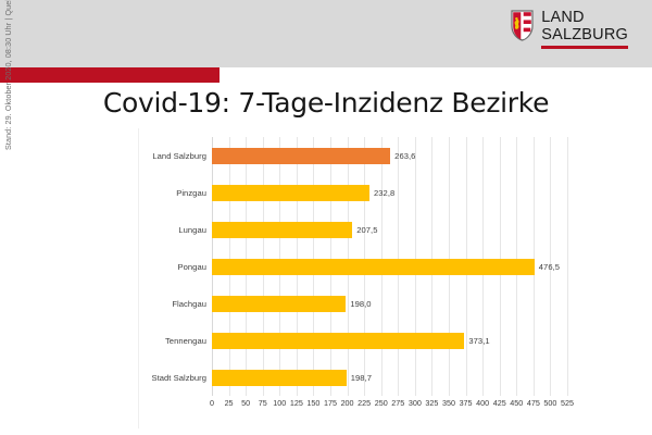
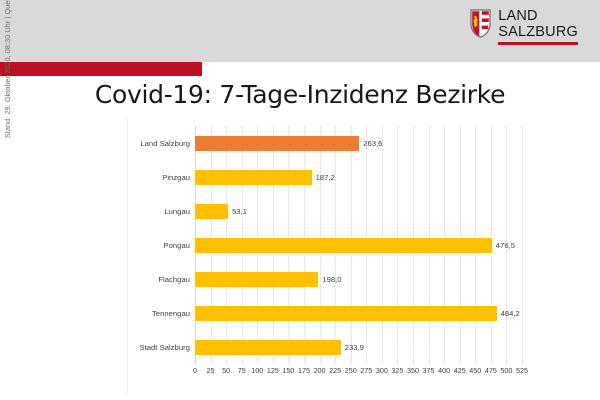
Pinzgau: 232,8 -> 187,2
Lungau: 207,5 -> 53,1
Tennengau: 373,1 -> 484,2
Stadt Salzburg: 198,7 -> 233,9
